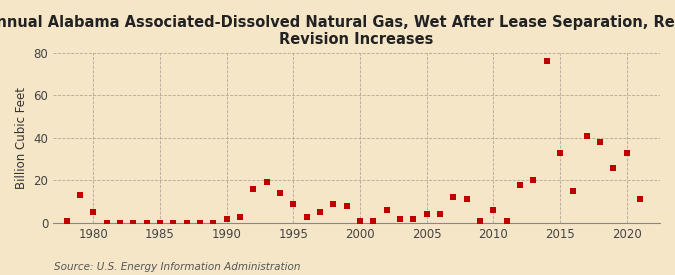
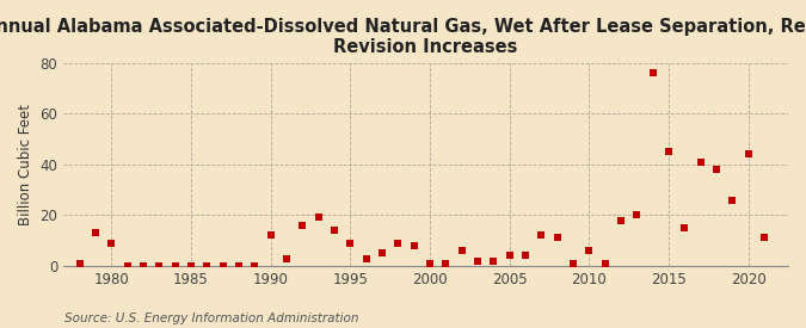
1980: 5 -> 9
1990: 2 -> 12
2015: 33 -> 45
2020: 33 -> 44
